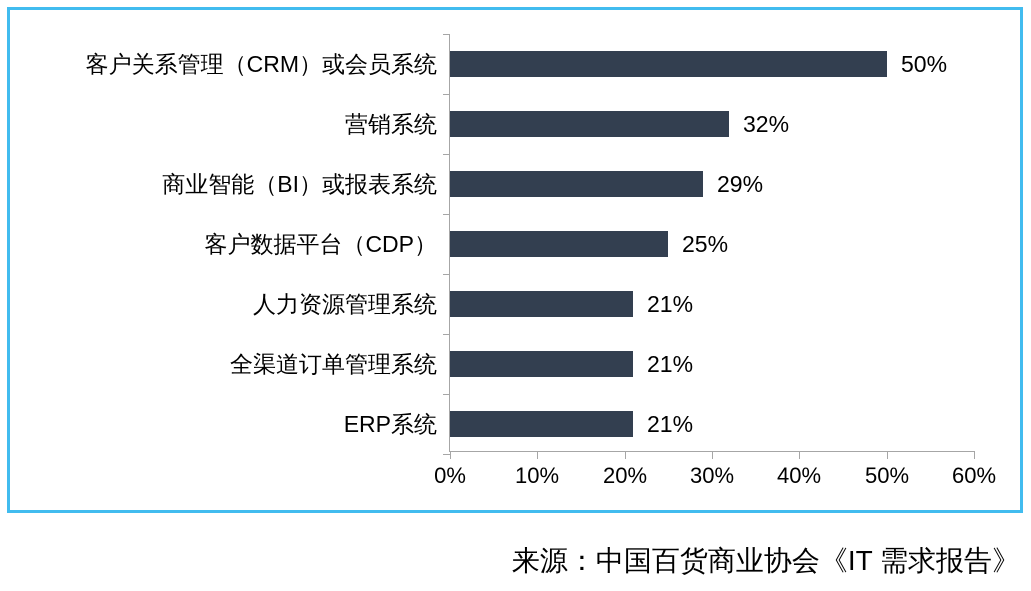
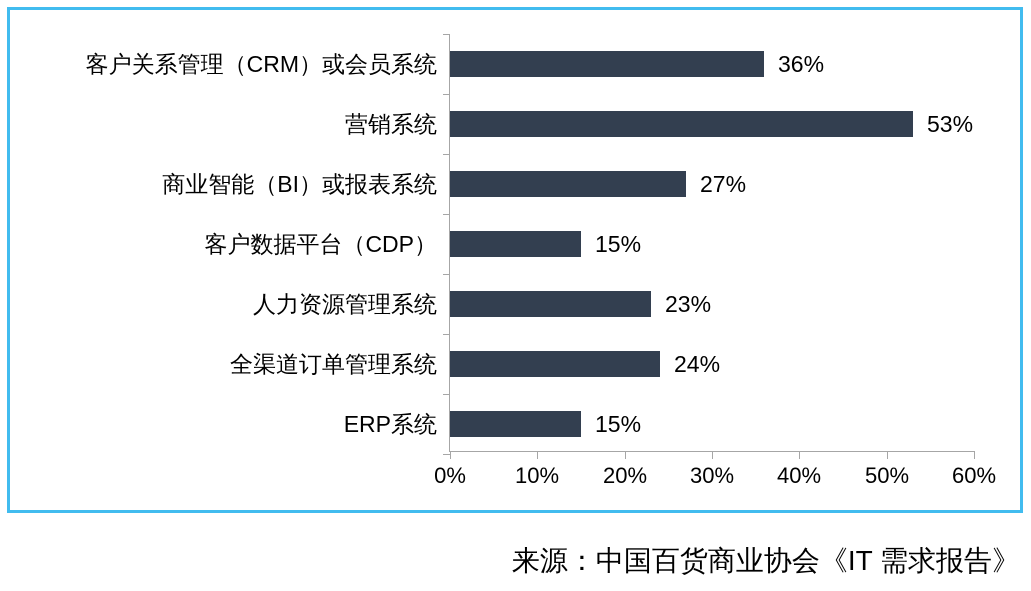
客户关系管理（CRM）或会员系统: 50% -> 36%
营销系统: 32% -> 53%
商业智能（BI）或报表系统: 29% -> 27%
客户数据平台（CDP）: 25% -> 15%
人力资源管理系统: 21% -> 23%
全渠道订单管理系统: 21% -> 24%
ERP系统: 21% -> 15%
